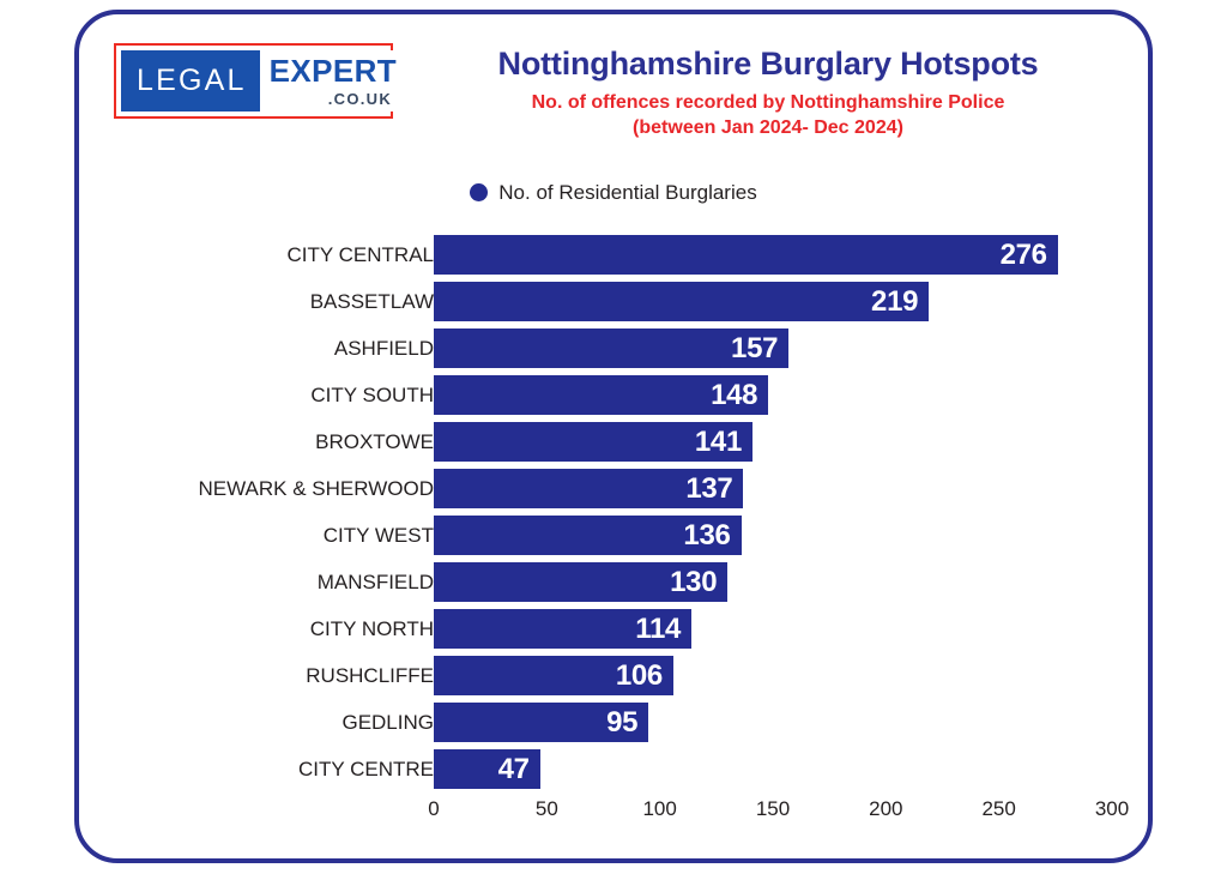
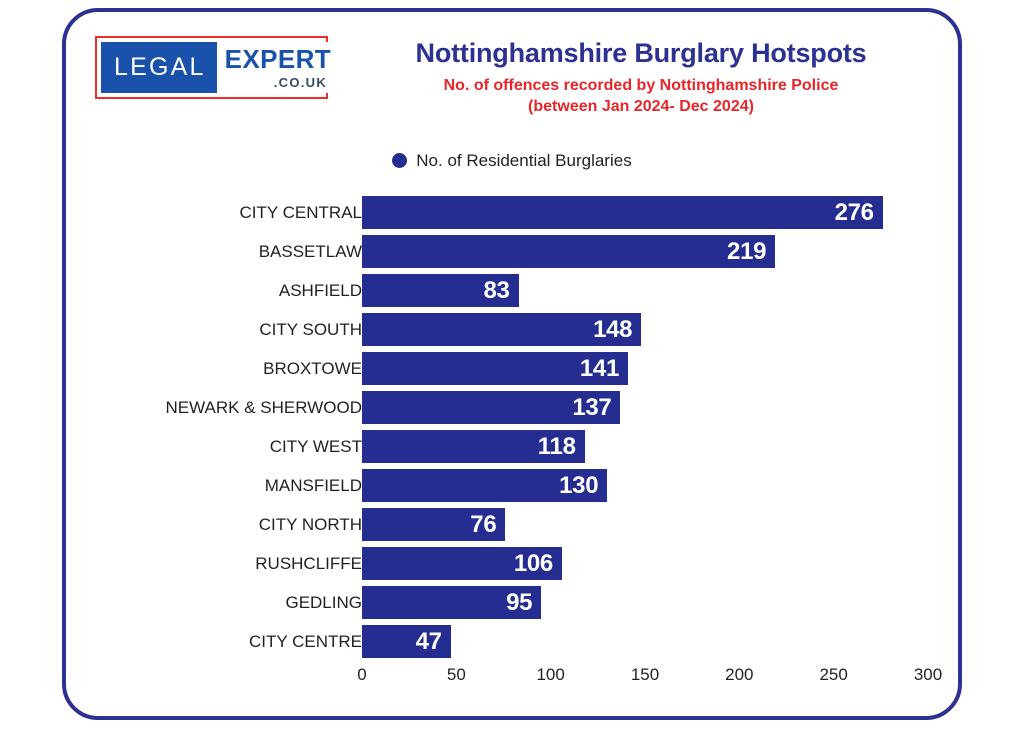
ASHFIELD: 157 -> 83
CITY WEST: 136 -> 118
CITY NORTH: 114 -> 76
